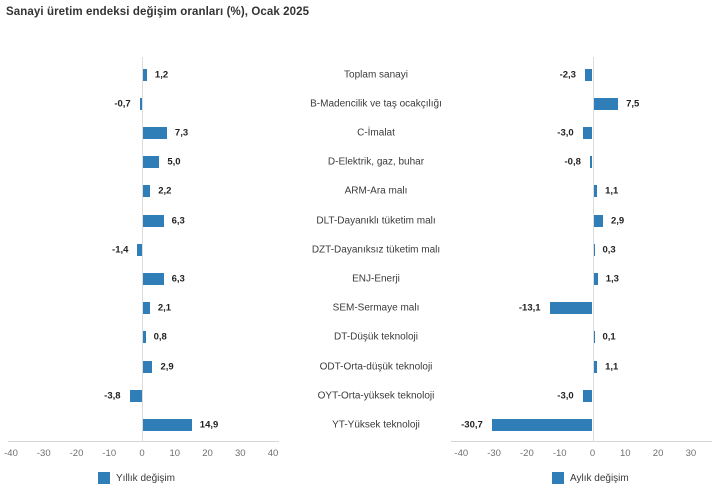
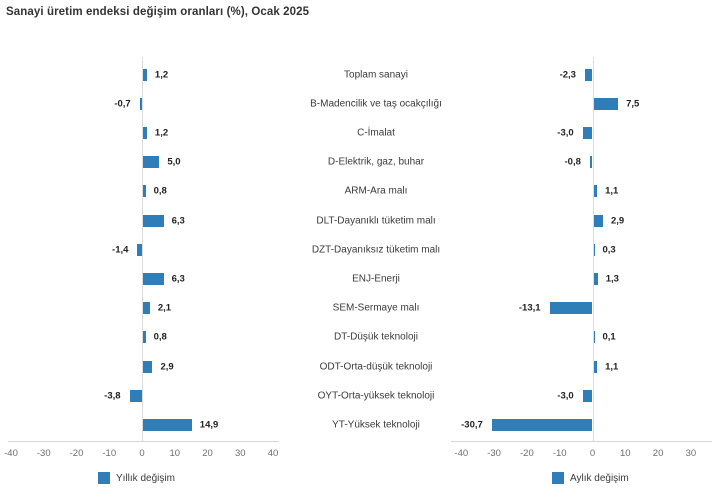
Yıllık değişim/C-İmalat: 7,3 -> 1,2
Yıllık değişim/ARM-Ara malı: 2,2 -> 0,8
